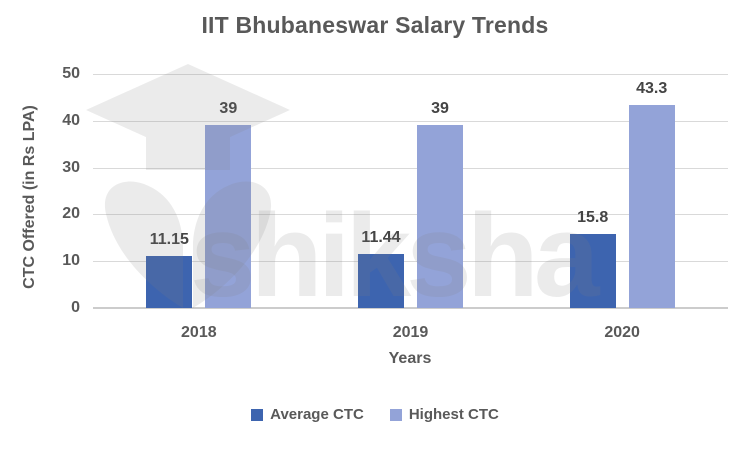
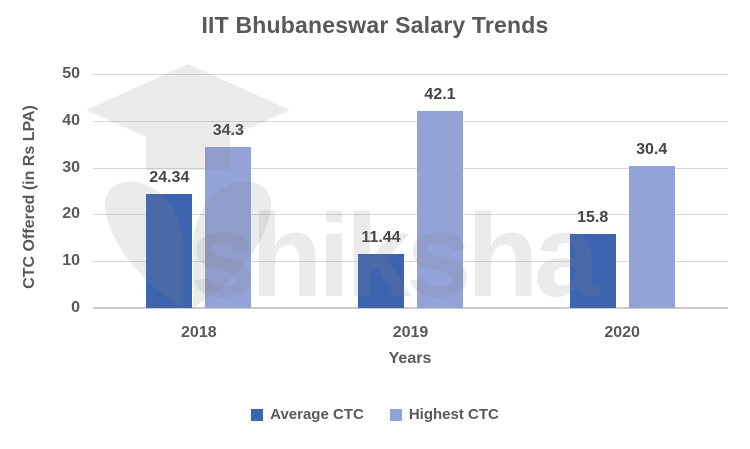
Average CTC/2018: 11.15 -> 24.34
Highest CTC/2018: 39 -> 34.3
Highest CTC/2019: 39 -> 42.1
Highest CTC/2020: 43.3 -> 30.4
